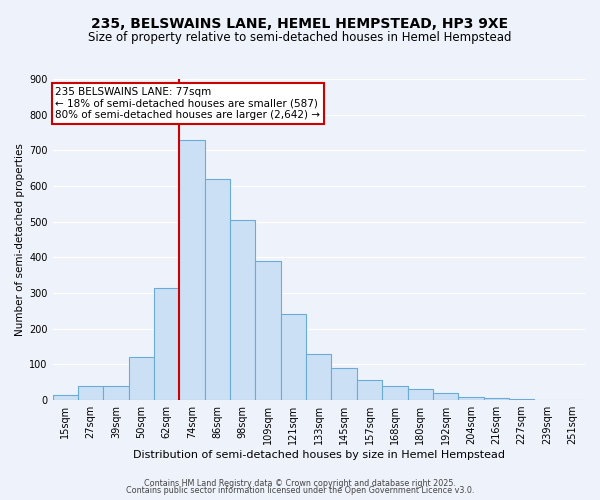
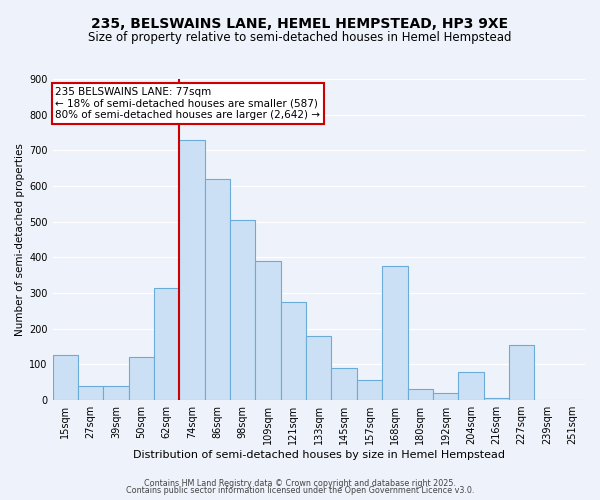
15sqm: 15 -> 125
121sqm: 240 -> 275
133sqm: 130 -> 180
168sqm: 40 -> 375
204sqm: 10 -> 80
227sqm: 3 -> 155
